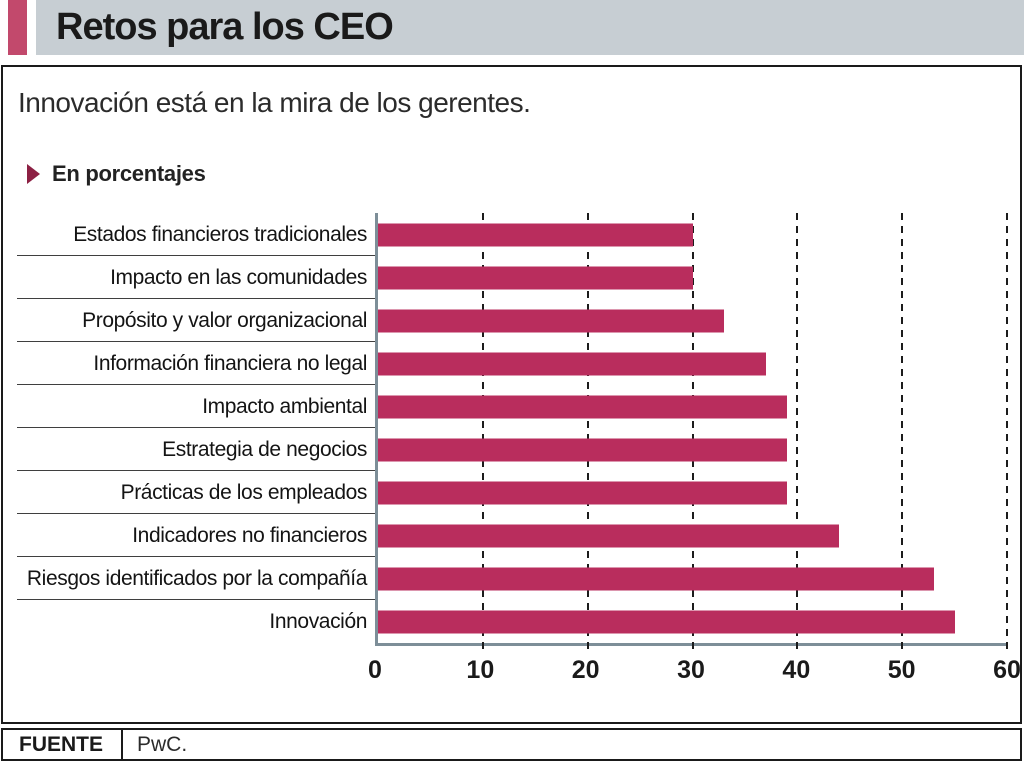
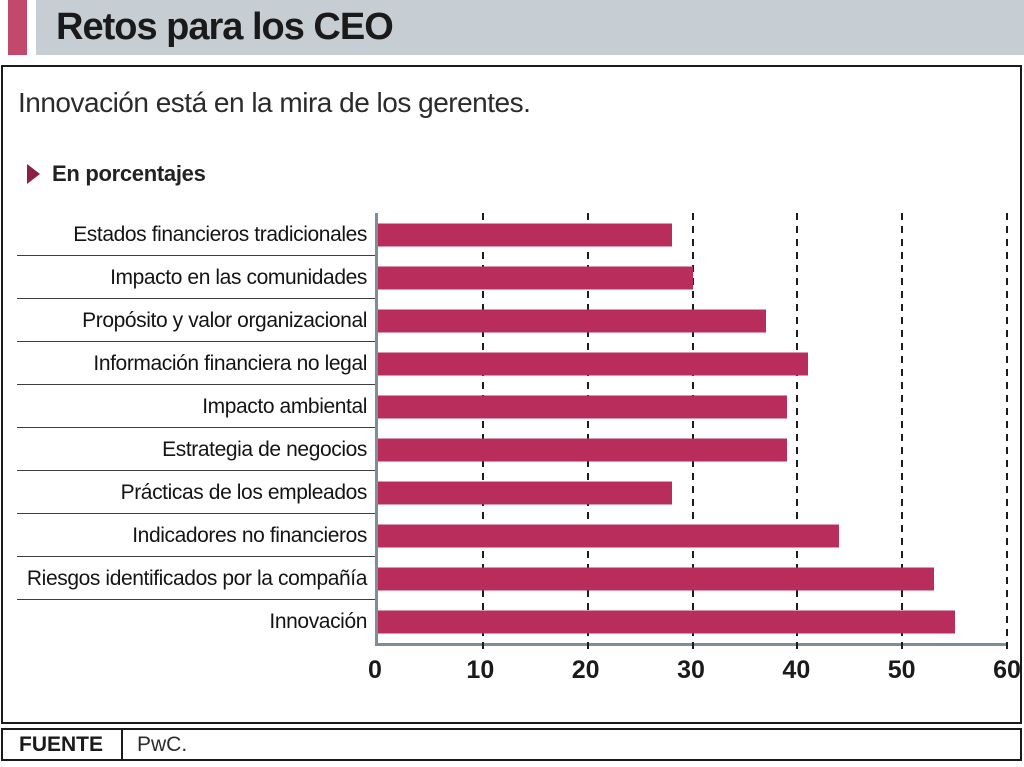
Estados financieros tradicionales: 30 -> 28
Propósito y valor organizacional: 33 -> 37
Información financiera no legal: 37 -> 41
Prácticas de los empleados: 39 -> 28
